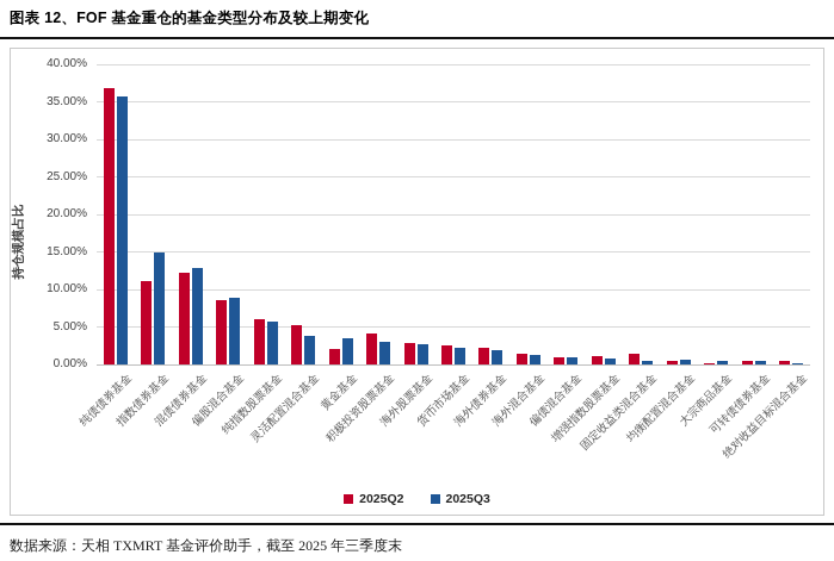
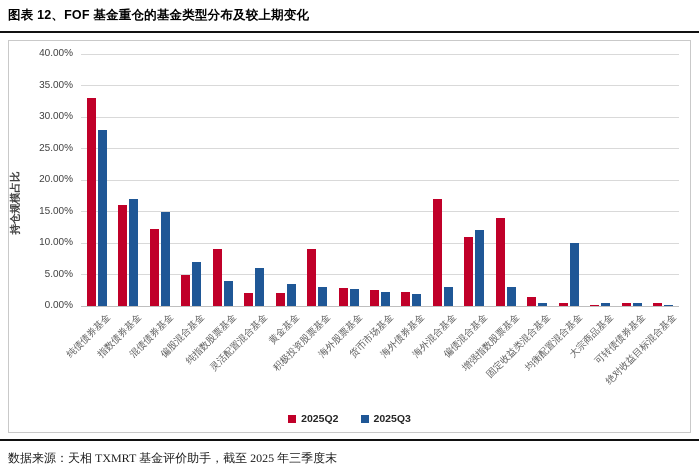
2025Q2/纯债债券基金: 37% -> 33%
2025Q3/纯债债券基金: 36% -> 28%
2025Q2/指数债券基金: 11% -> 16%
2025Q3/指数债券基金: 15% -> 17%
2025Q3/混债债券基金: 13% -> 15%
2025Q2/偏股混合基金: 9% -> 5%
2025Q3/偏股混合基金: 9% -> 7%
2025Q2/纯指数股票基金: 6% -> 9%
2025Q3/纯指数股票基金: 6% -> 4%
2025Q2/灵活配置混合基金: 5% -> 2%
2025Q3/灵活配置混合基金: 4% -> 6%
2025Q2/积极投资股票基金: 4% -> 9%
2025Q2/海外混合基金: 1% -> 17%
2025Q3/海外混合基金: 1% -> 3%
2025Q2/偏债混合基金: 1% -> 11%
2025Q3/偏债混合基金: 1% -> 12%
2025Q2/增强指数股票基金: 1% -> 14%
2025Q3/增强指数股票基金: 1% -> 3%
2025Q3/均衡配置混合基金: 1% -> 10%
